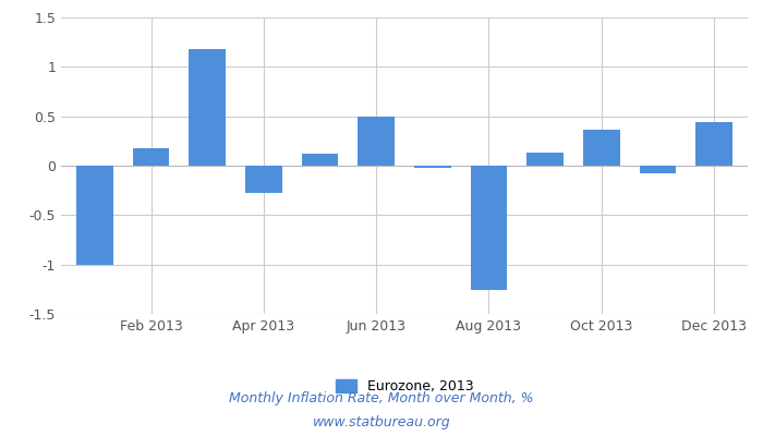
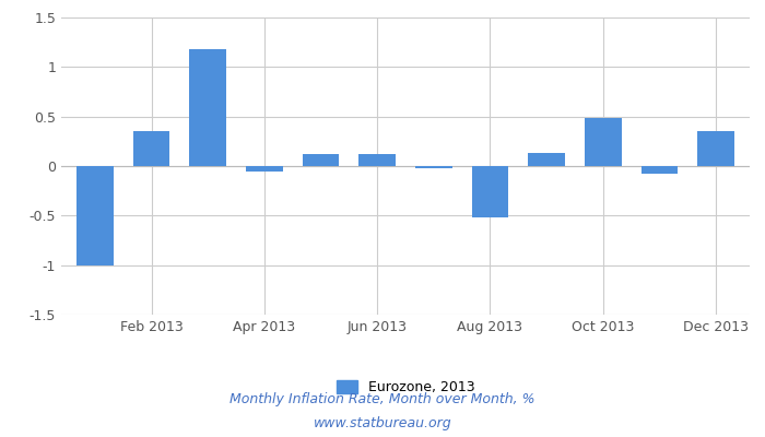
Feb 2013: 0.18 -> 0.35
Apr 2013: -0.28 -> -0.05
Jun 2013: 0.50 -> 0.12
Aug 2013: -1.26 -> -0.52
Oct 2013: 0.36 -> 0.48
Dec 2013: 0.44 -> 0.35
